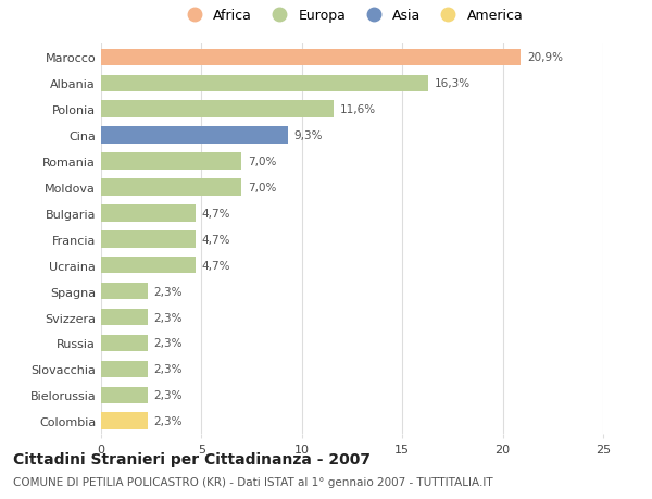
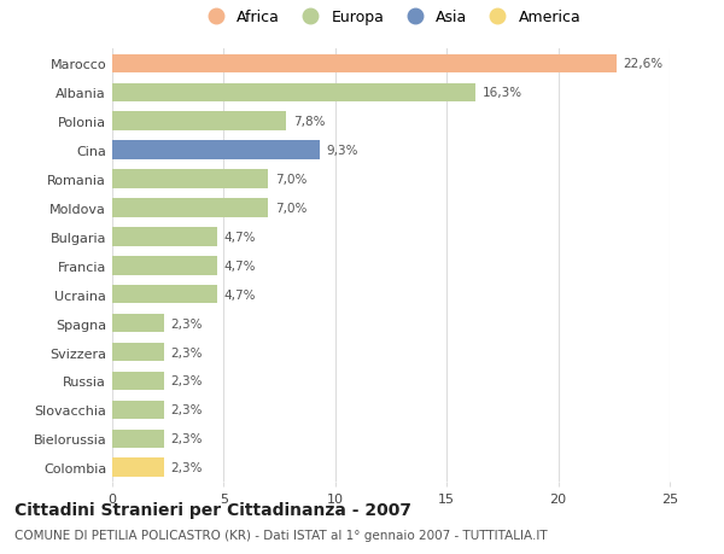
Marocco: 20,9% -> 22,6%
Polonia: 11,6% -> 7,8%
